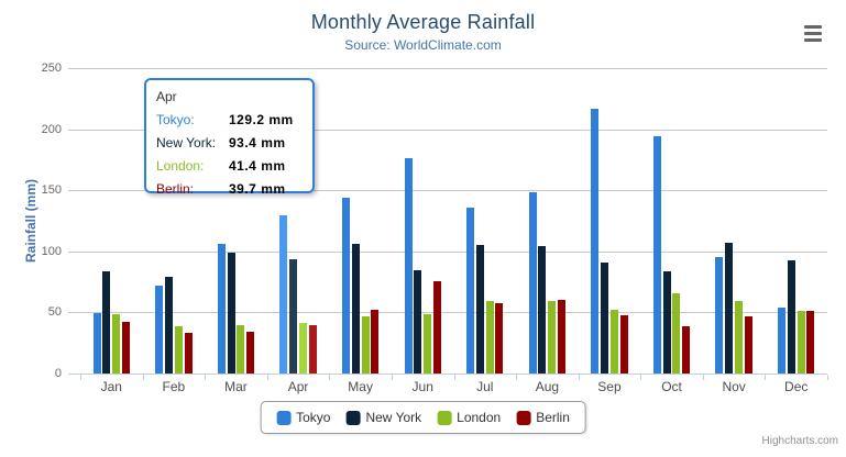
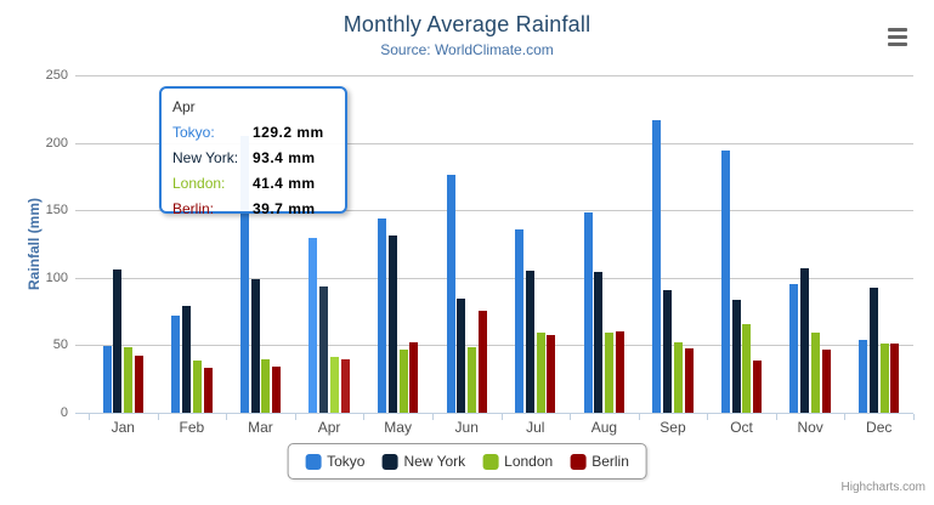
New York/Jan: 84 -> 106
Tokyo/Mar: 106 -> 205
New York/May: 106 -> 131
